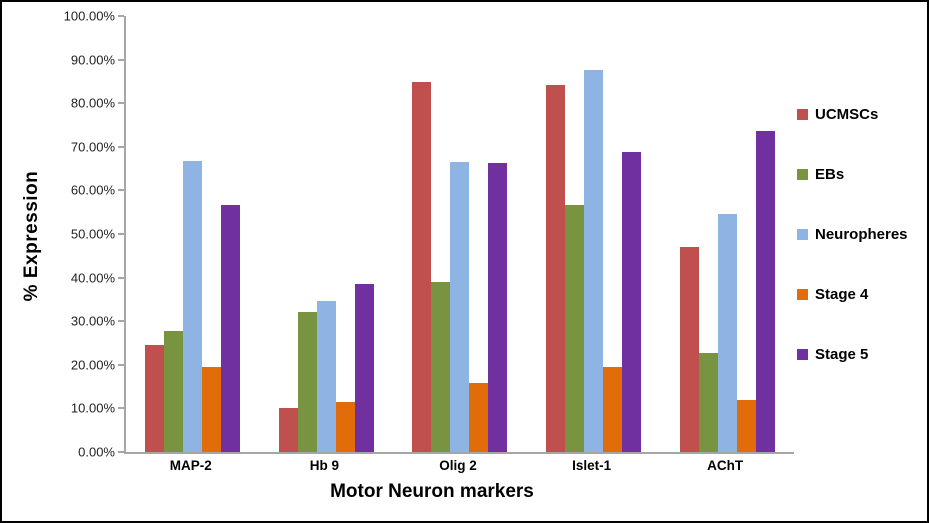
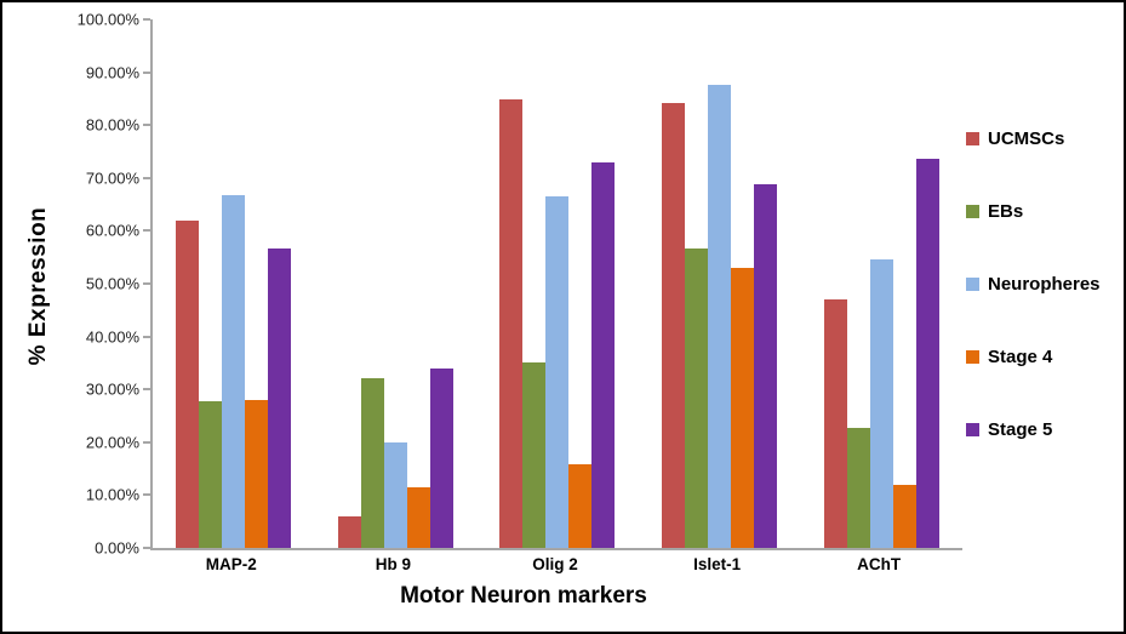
UCMSCs/MAP-2: 24% -> 62%
Stage 4/MAP-2: 20% -> 28%
UCMSCs/Hb 9: 10% -> 6%
Neuropheres/Hb 9: 35% -> 20%
Stage 5/Hb 9: 39% -> 34%
EBs/Olig 2: 39% -> 35%
Stage 5/Olig 2: 66% -> 73%
Stage 4/Islet-1: 20% -> 53%
